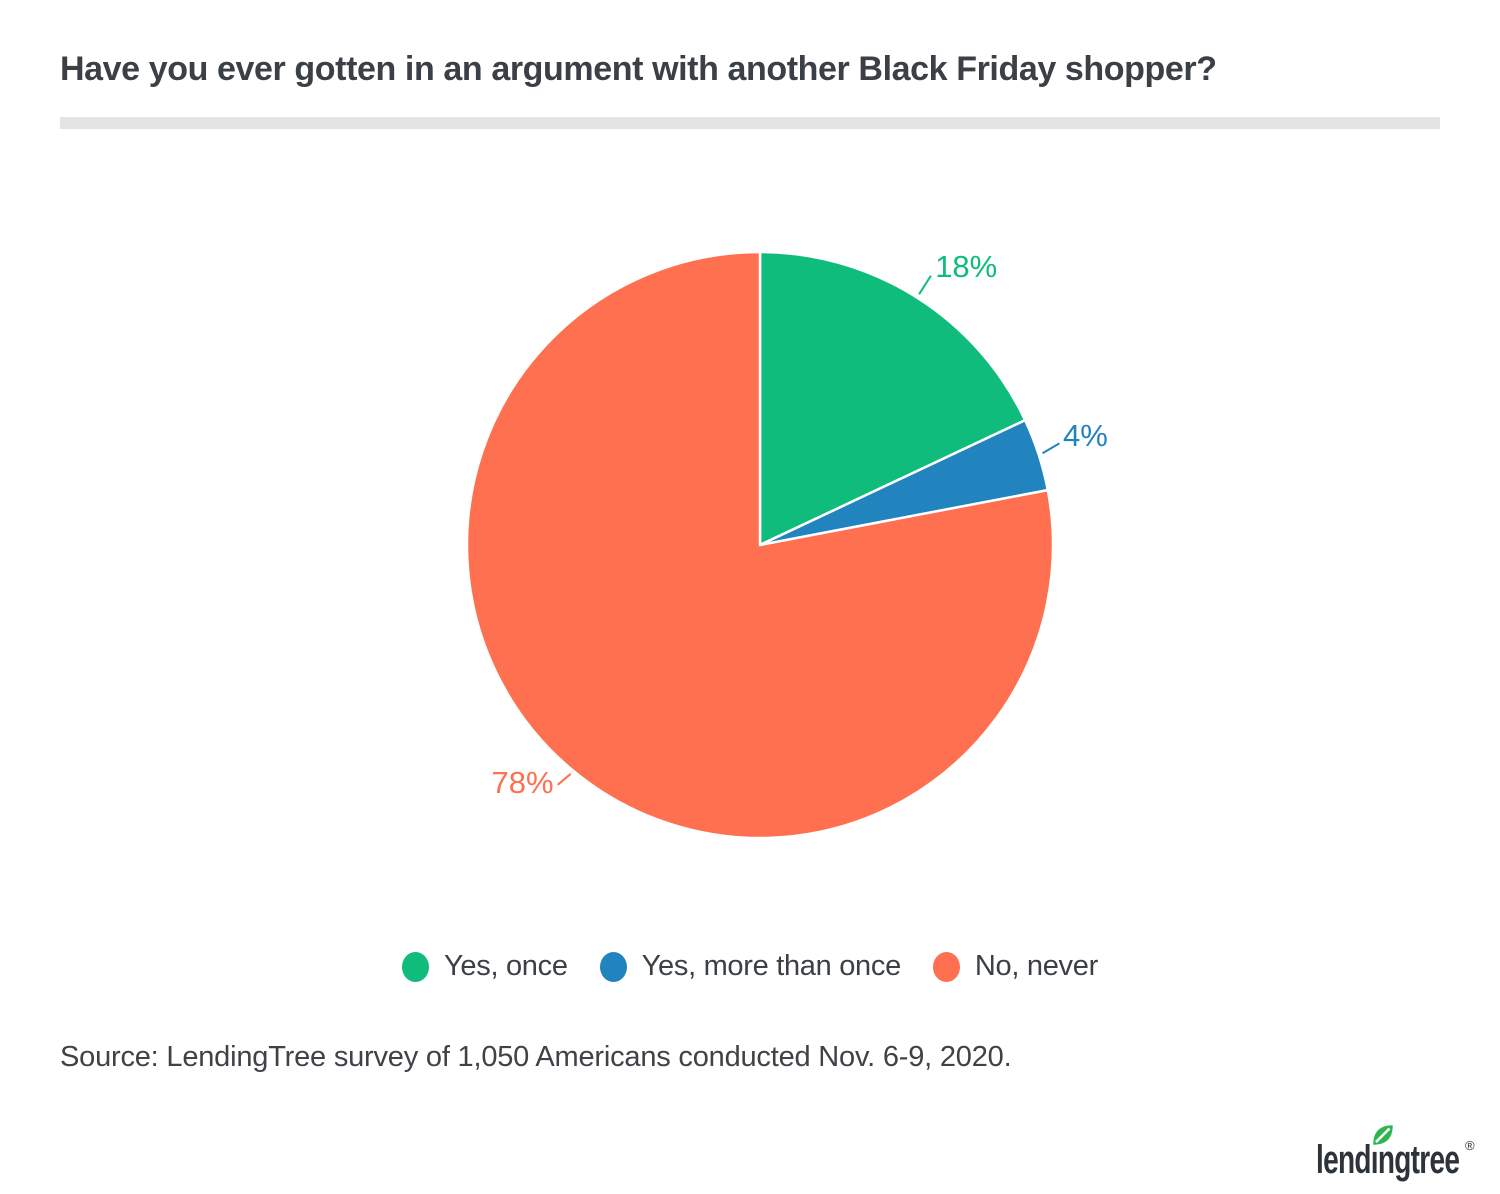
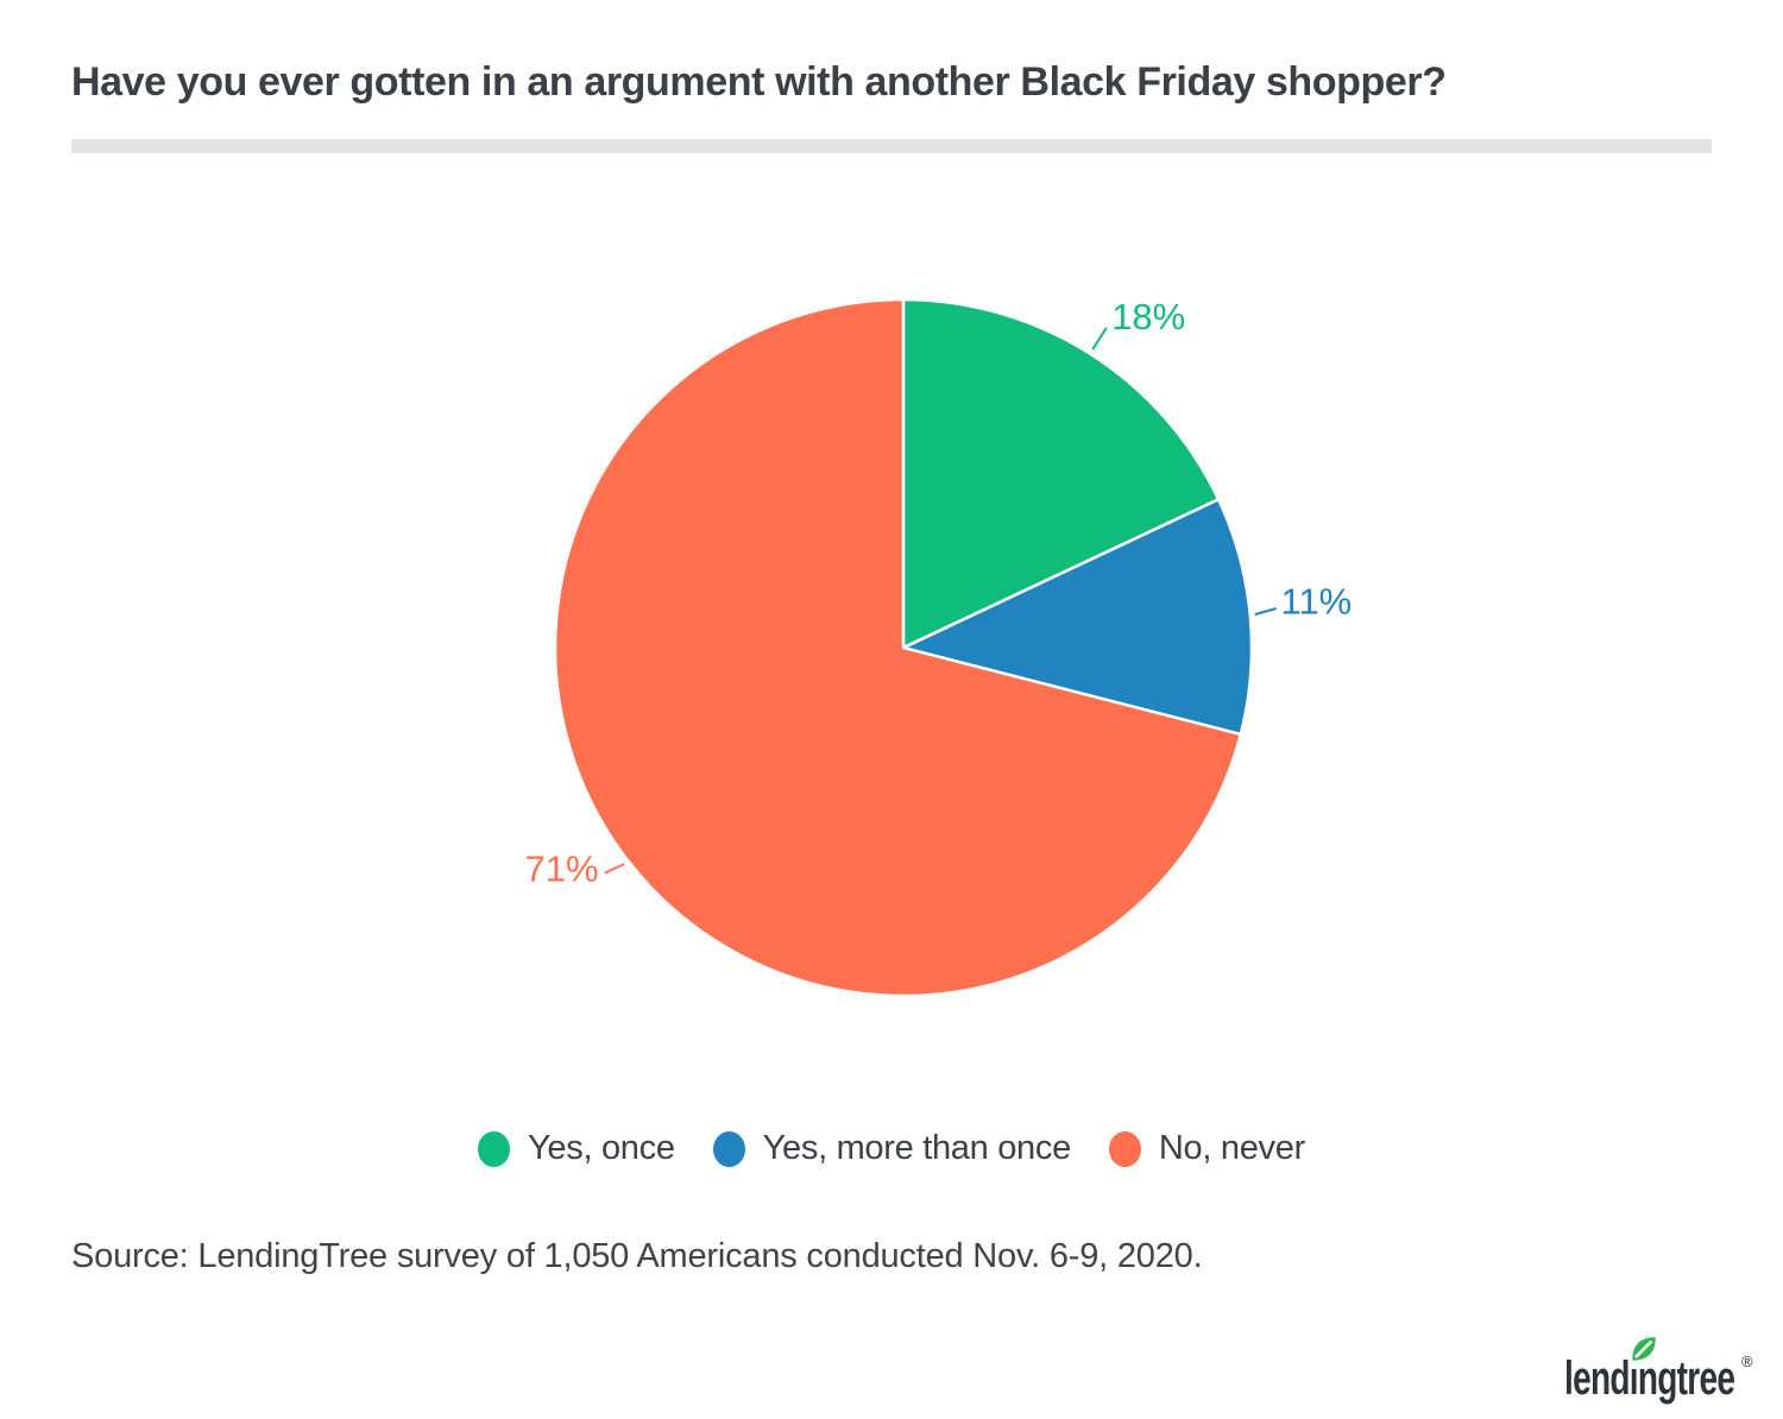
Yes, more than once: 4% -> 11%
No, never: 78% -> 71%
